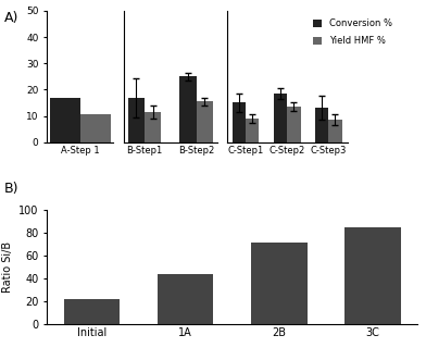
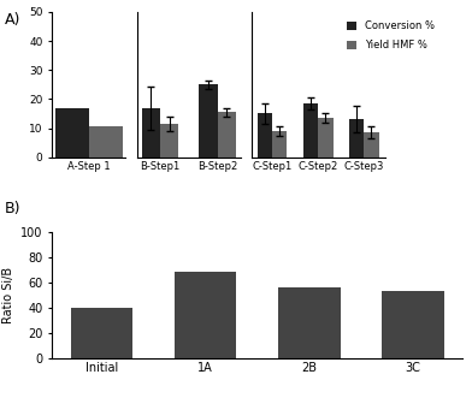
Initial: 22 -> 40
1A: 44 -> 68
2B: 71 -> 56
3C: 85 -> 53
